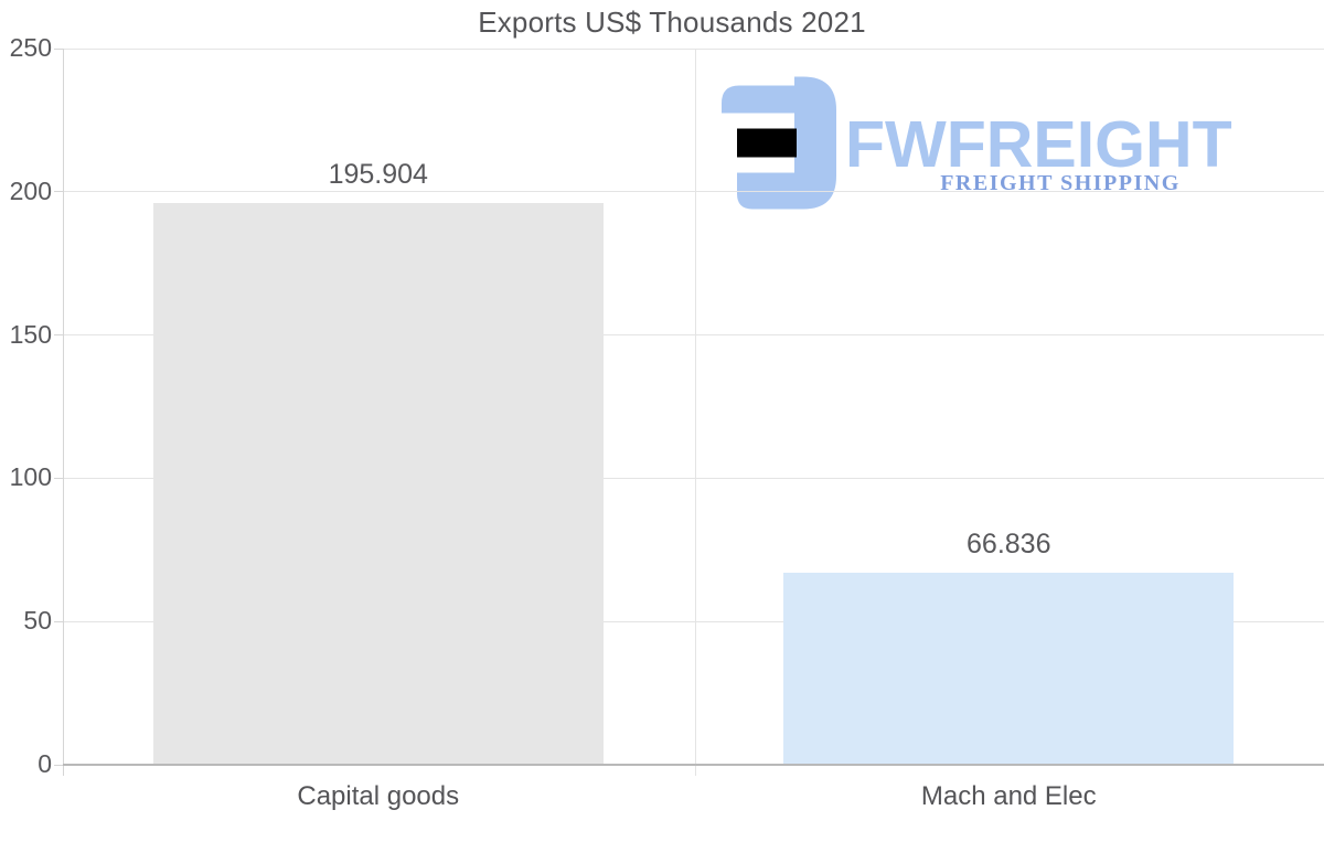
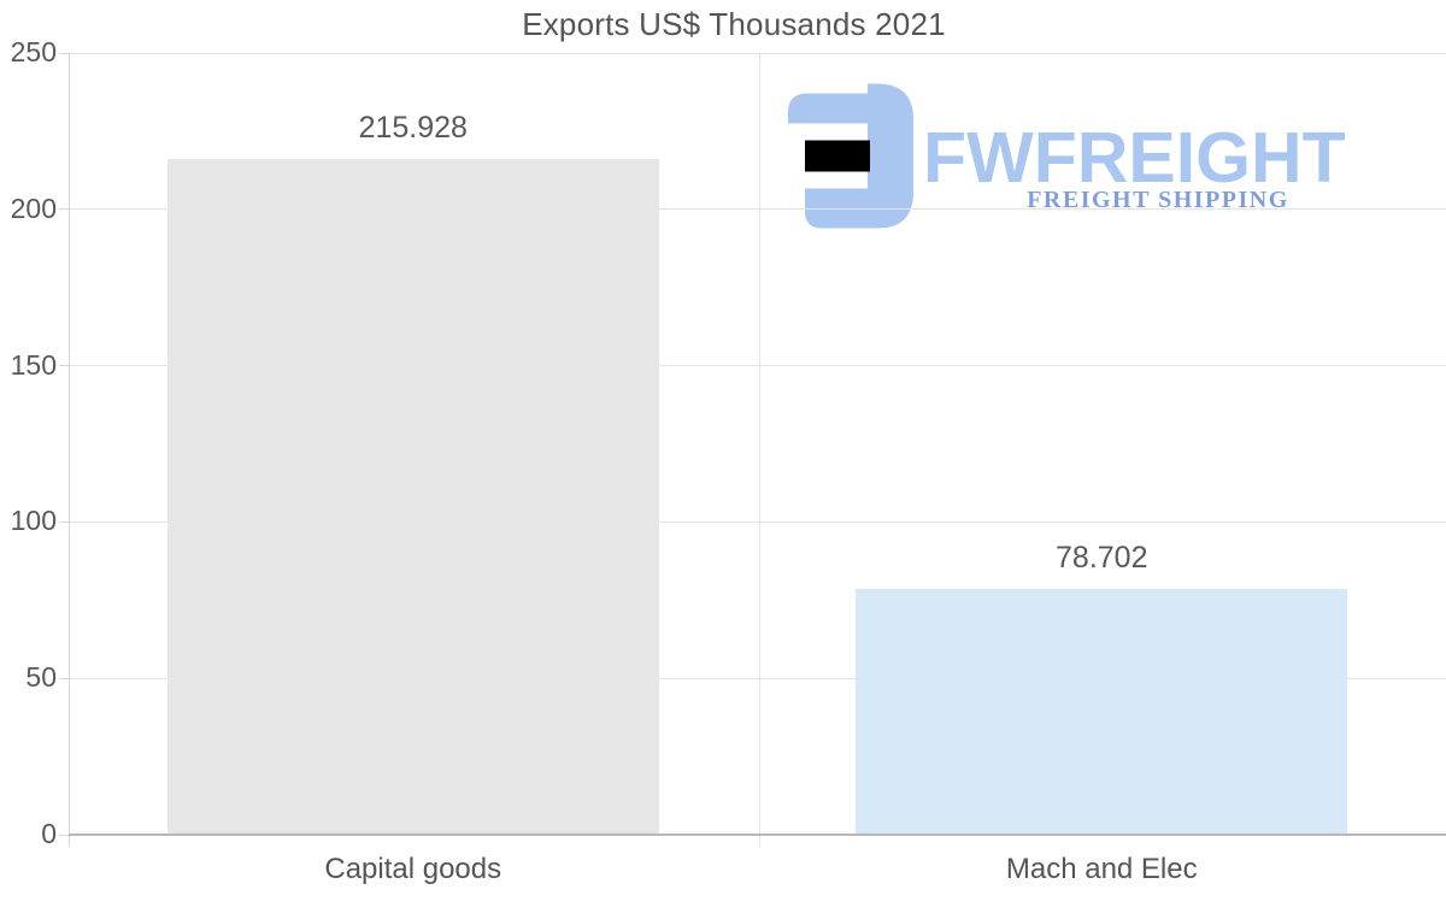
Capital goods: 195.904 -> 215.928
Mach and Elec: 66.836 -> 78.702
